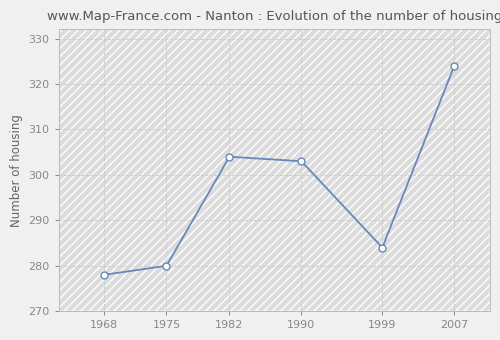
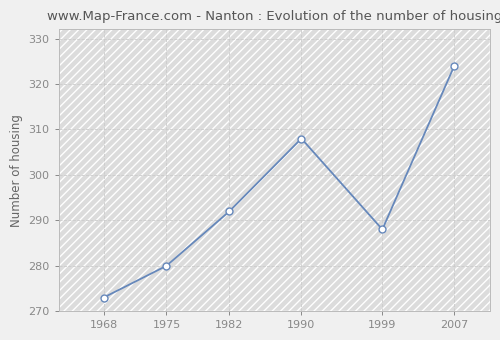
1968: 278 -> 273
1982: 304 -> 292
1990: 303 -> 308
1999: 284 -> 288
